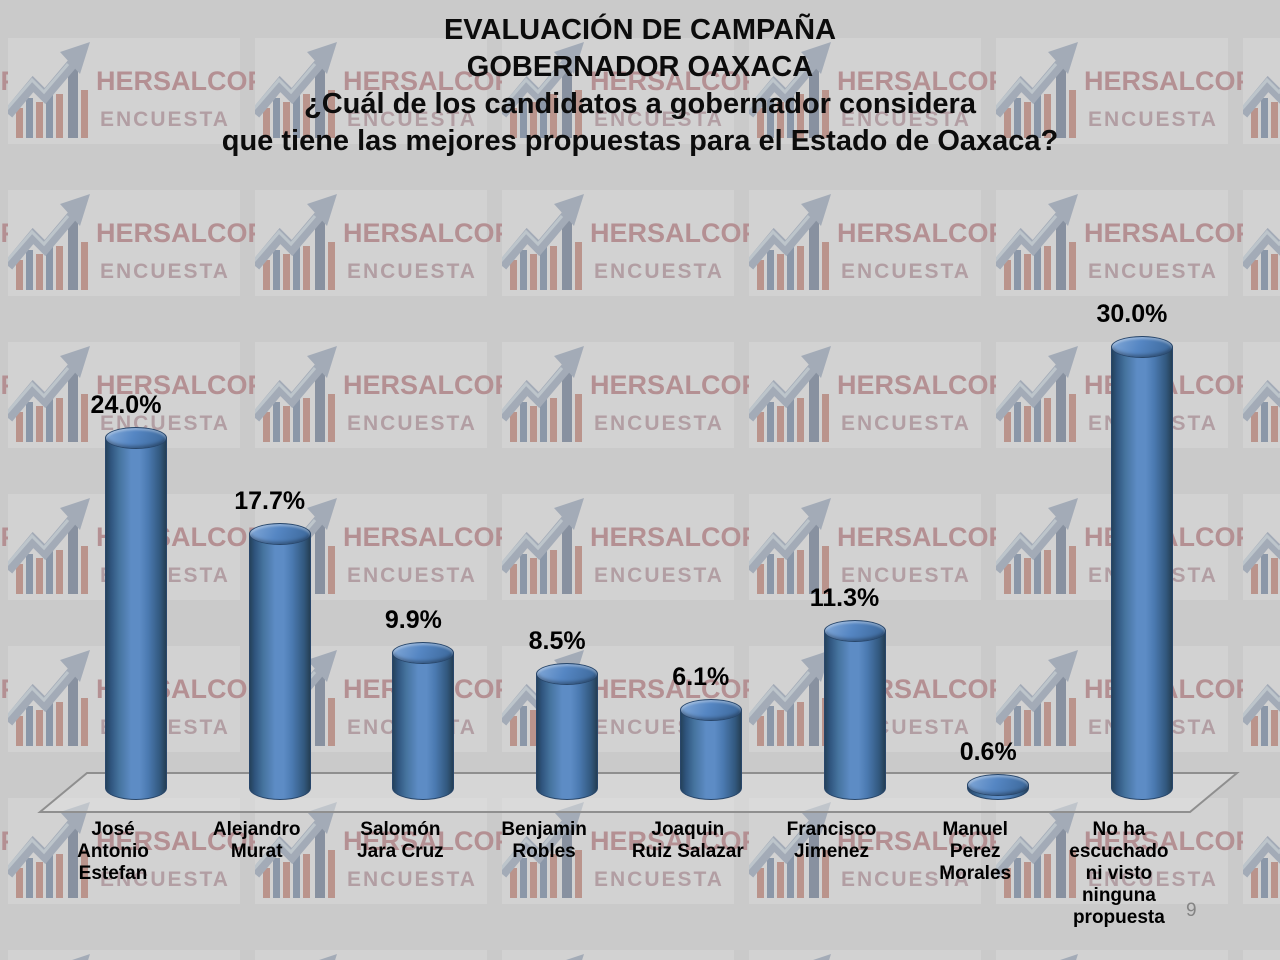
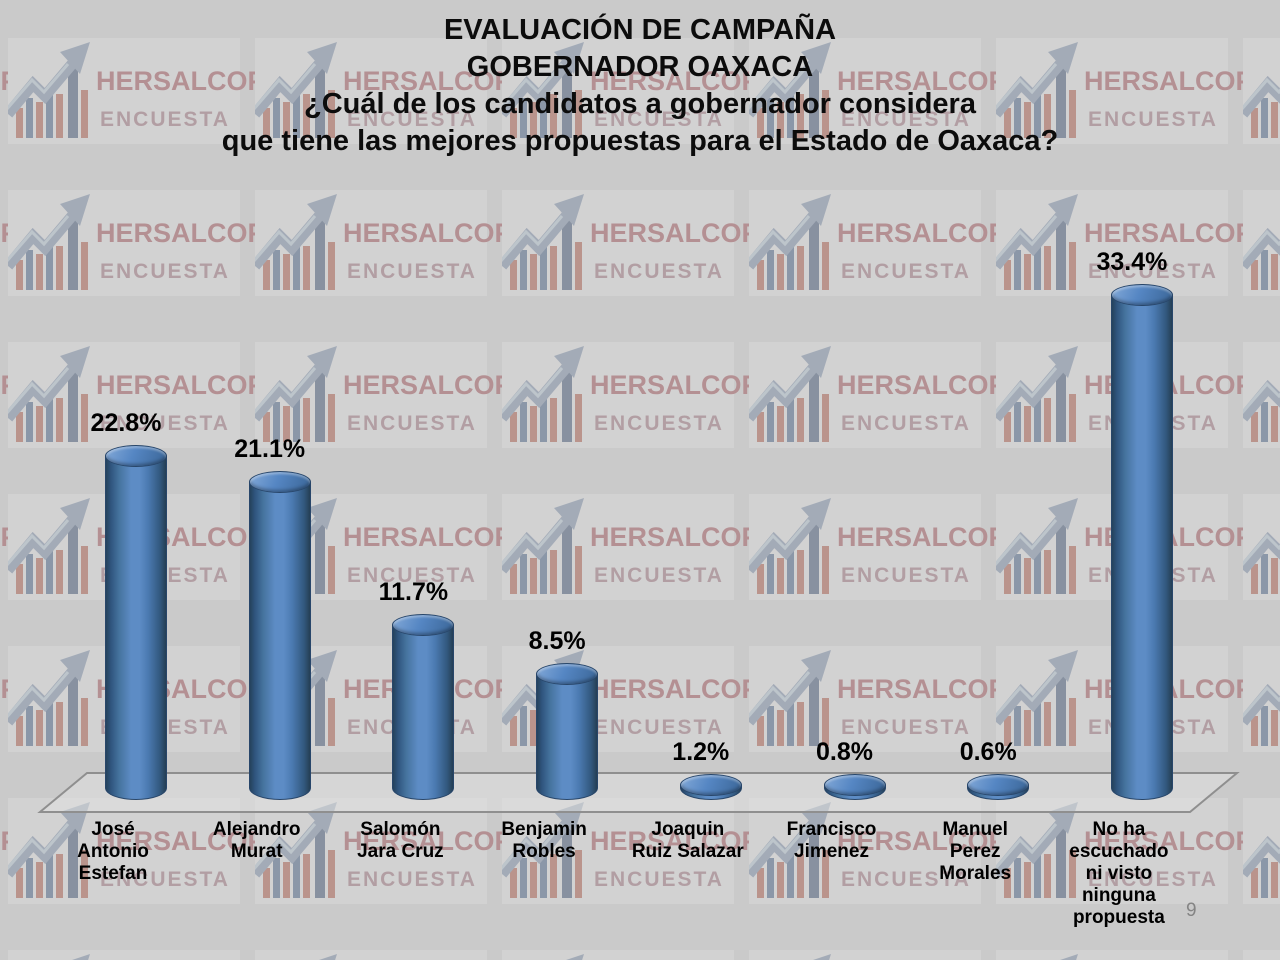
José Antonio Estefan: 24.0% -> 22.8%
Alejandro Murat: 17.7% -> 21.1%
Salomón Jara Cruz: 9.9% -> 11.7%
Joaquin Ruiz Salazar: 6.1% -> 1.2%
Francisco Jimenez: 11.3% -> 0.8%
No ha escuchado ni visto ninguna propuesta: 30.0% -> 33.4%
